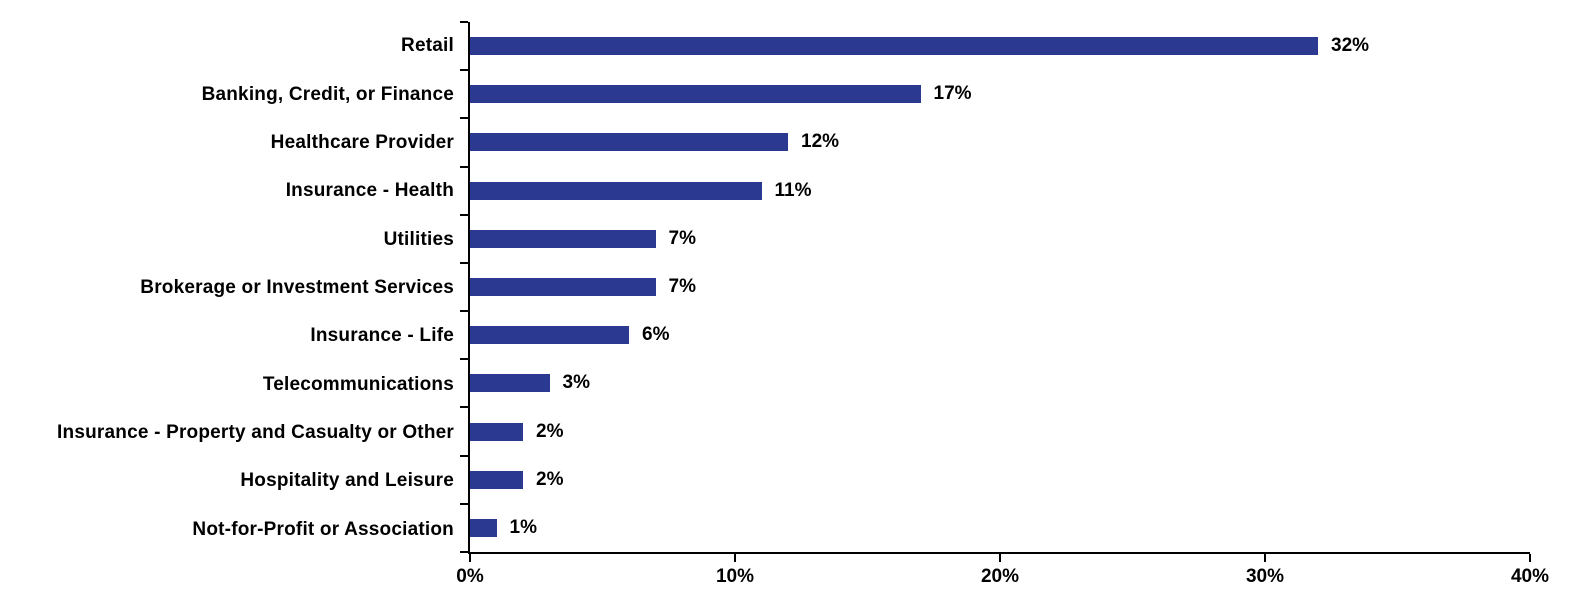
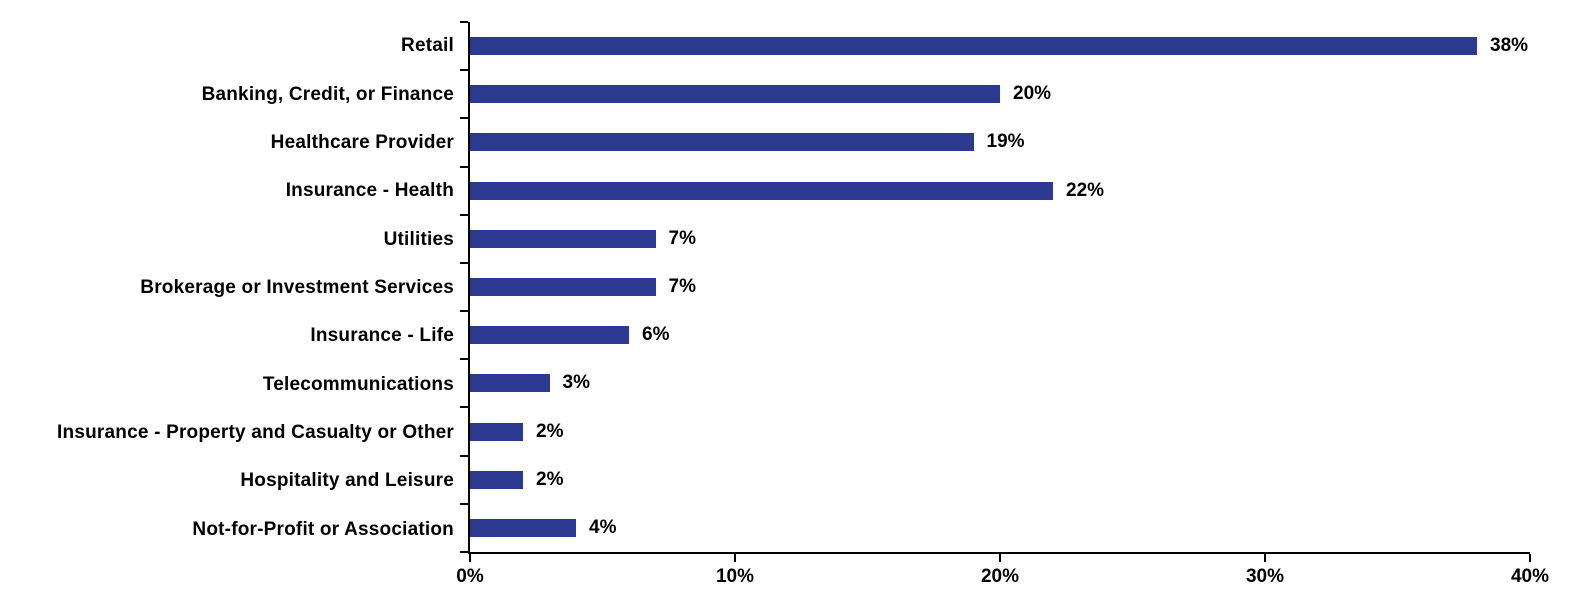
Retail: 32% -> 38%
Banking, Credit, or Finance: 17% -> 20%
Healthcare Provider: 12% -> 19%
Insurance - Health: 11% -> 22%
Not-for-Profit or Association: 1% -> 4%
